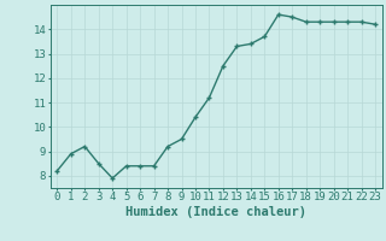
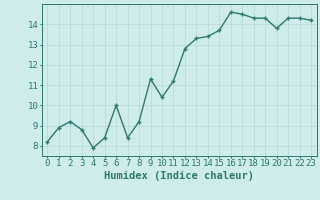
3: 8.5 -> 8.8
6: 8.4 -> 10.0
9: 9.5 -> 11.3
12: 12.5 -> 12.8
20: 14.3 -> 13.8
